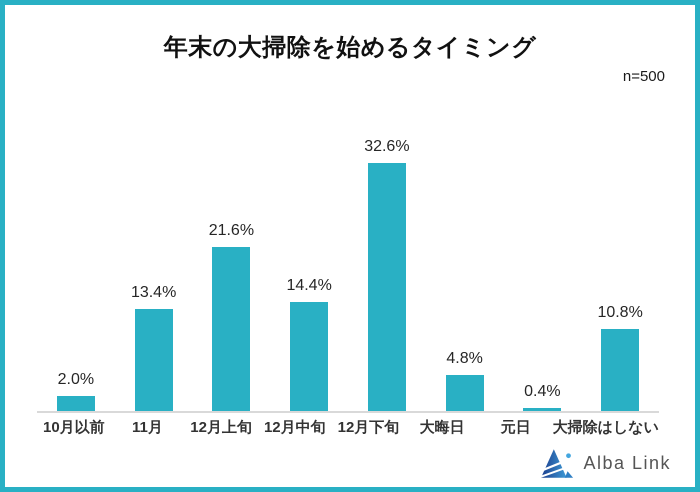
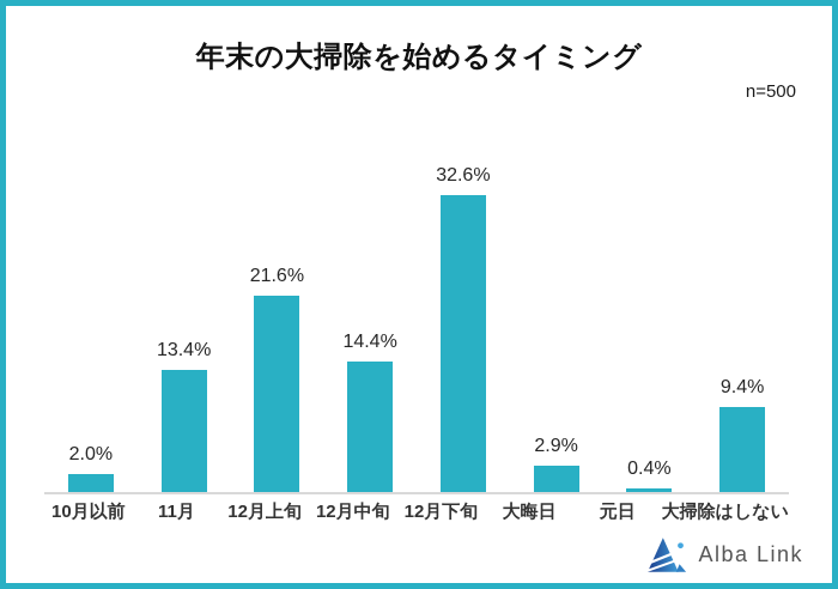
大晦日: 4.8% -> 2.9%
大掃除はしない: 10.8% -> 9.4%
